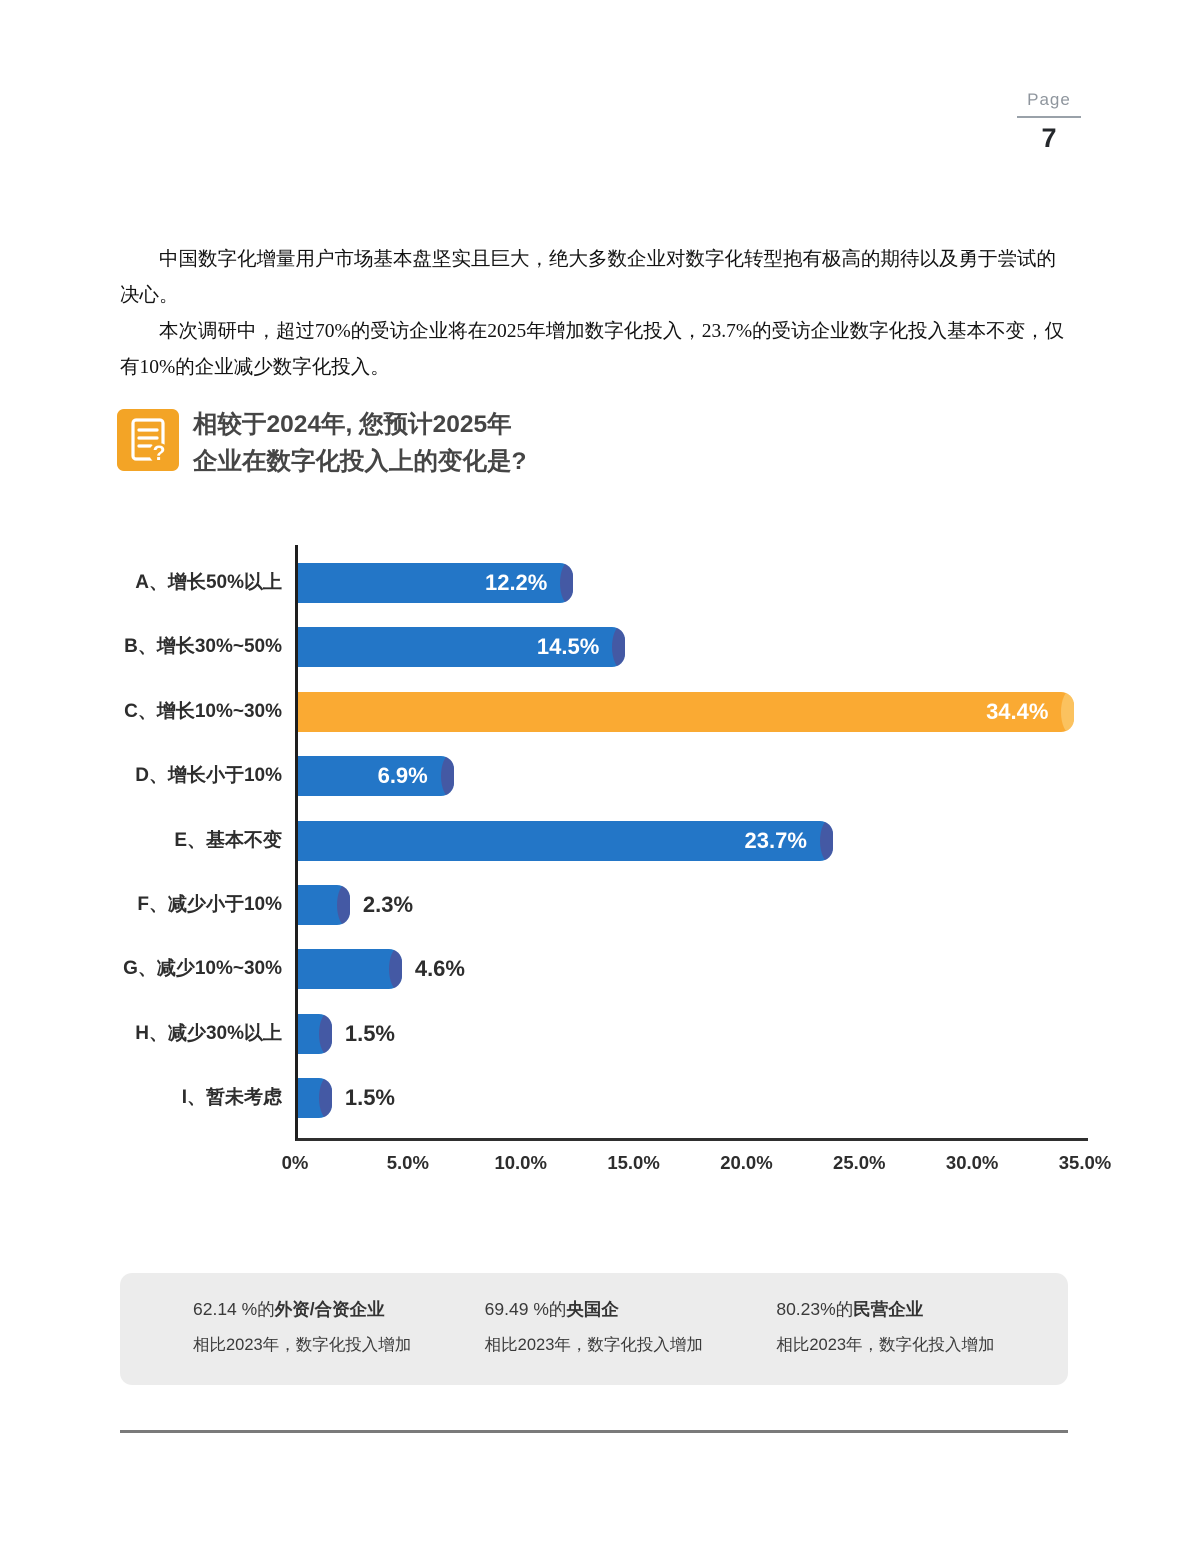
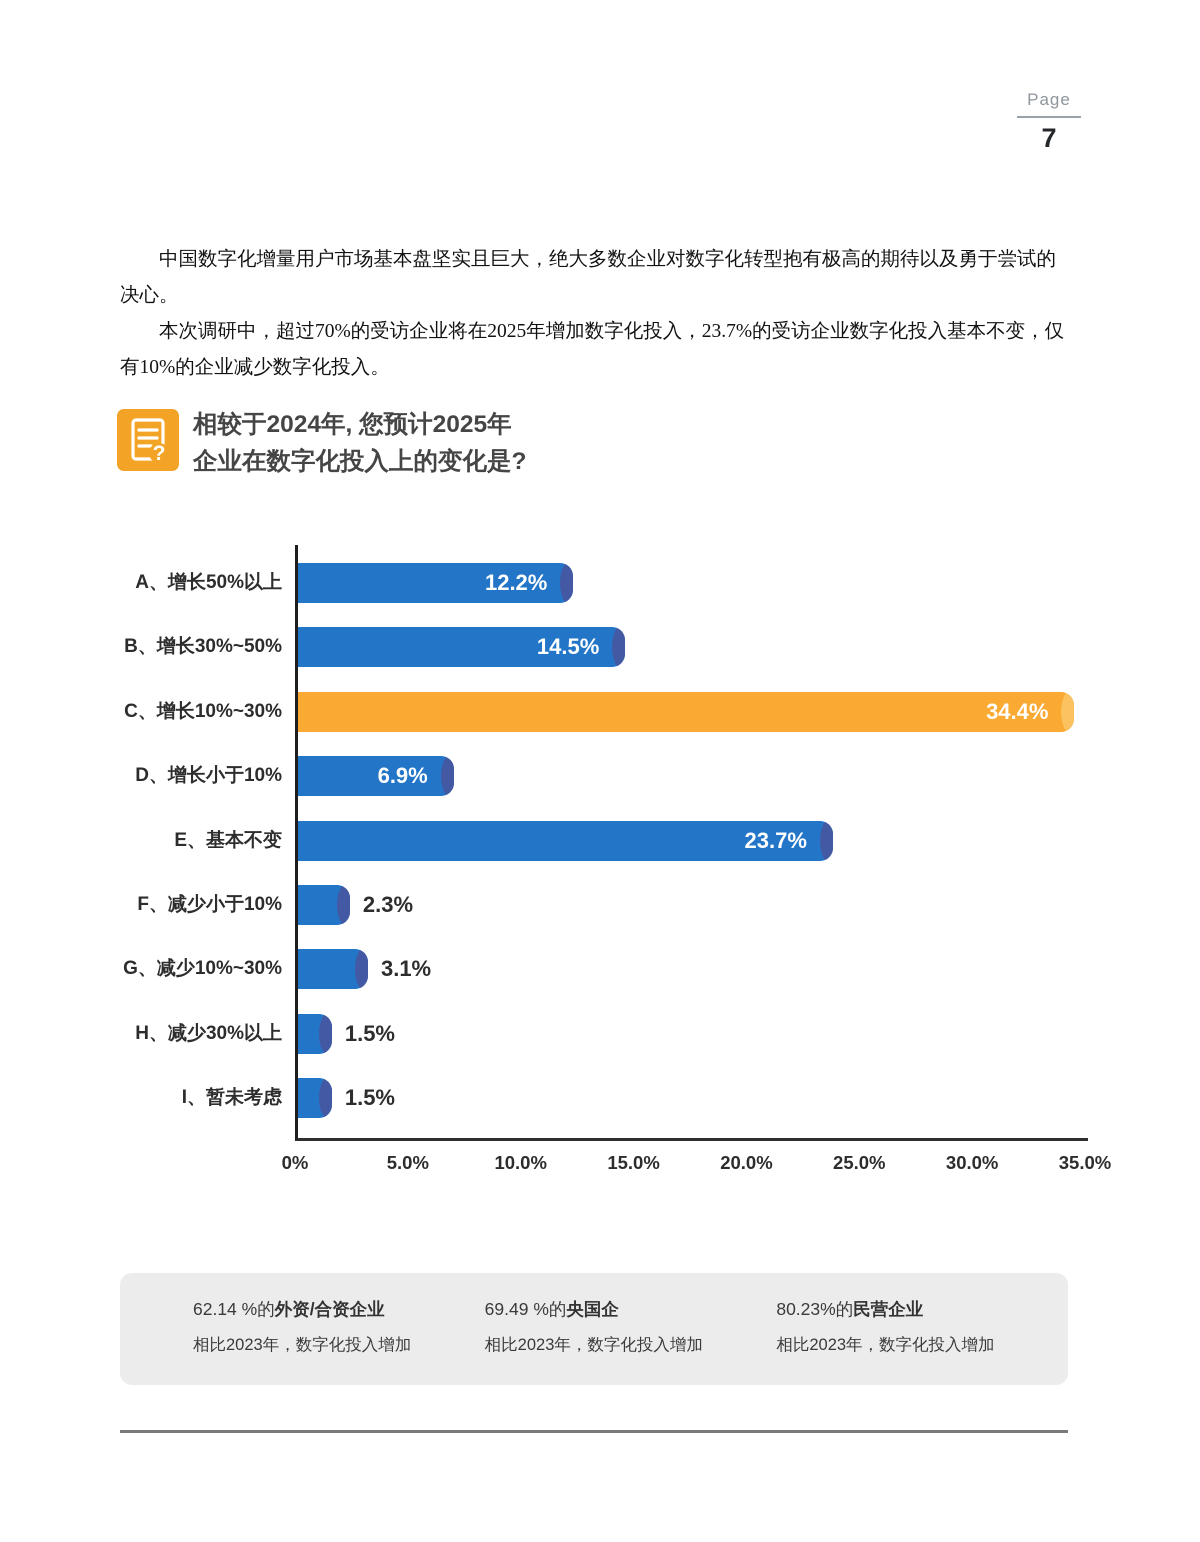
G、减少10%~30%: 4.6% -> 3.1%
